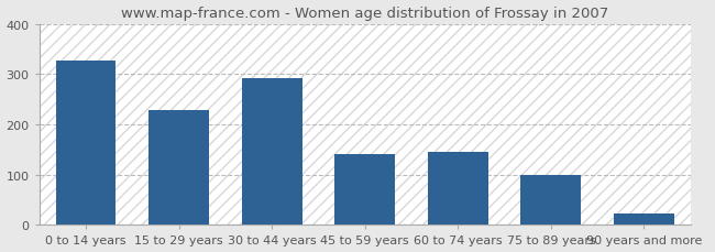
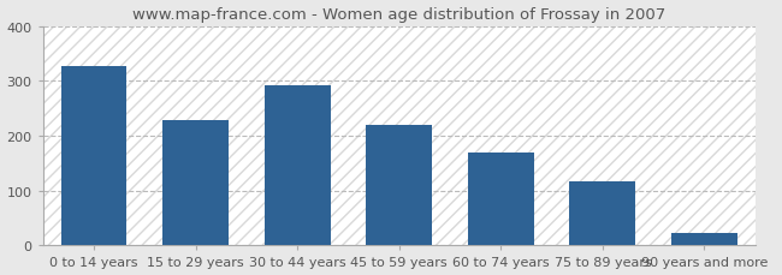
45 to 59 years: 140 -> 219
60 to 74 years: 145 -> 170
75 to 89 years: 100 -> 116
